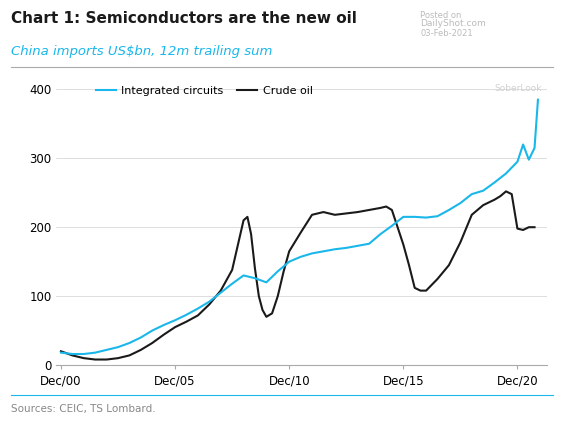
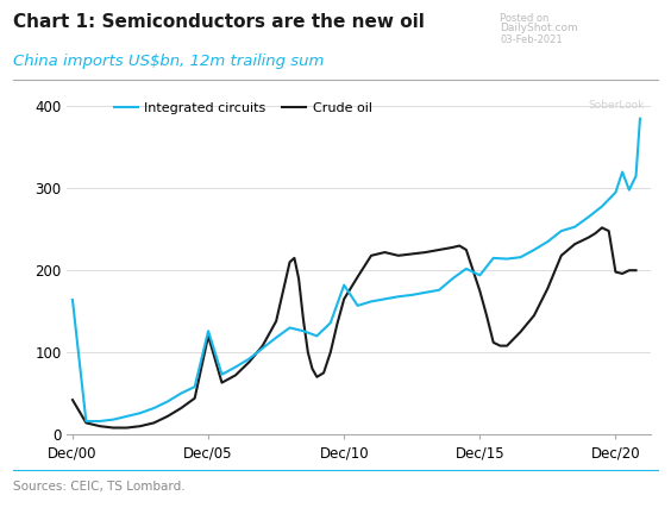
Integrated circuits/Dec/00: 18 -> 164
Crude oil/Dec/00: 20 -> 42
Integrated circuits/Dec/05: 65 -> 126
Crude oil/Dec/05: 55 -> 120
Integrated circuits/Dec/10: 150 -> 182
Integrated circuits/Dec/15: 215 -> 194
